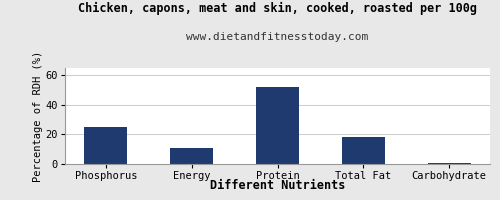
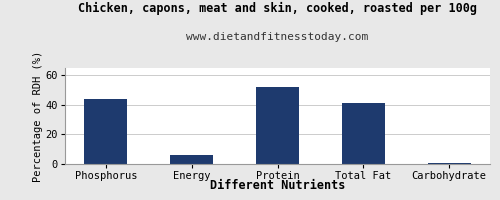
Phosphorus: 25 -> 44
Energy: 11 -> 6
Total Fat: 18 -> 41
